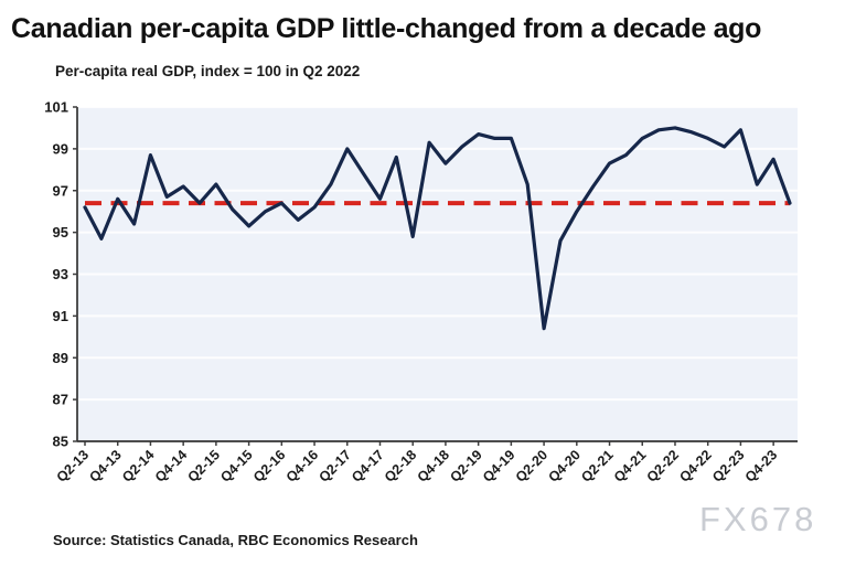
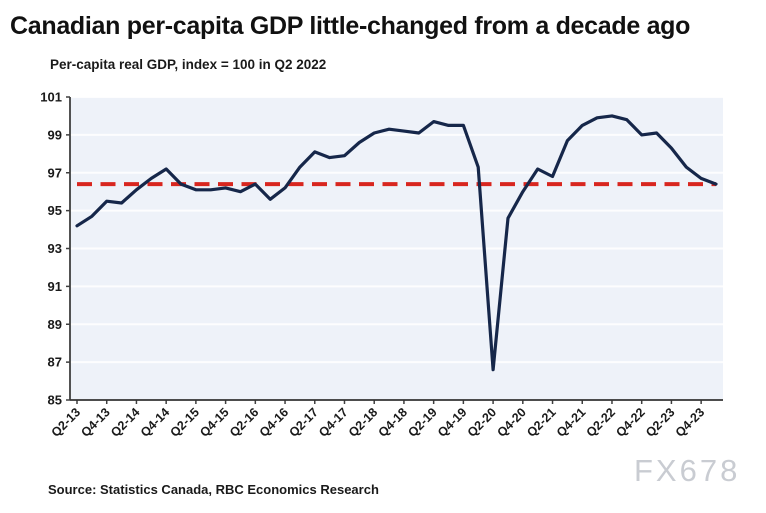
Q2-13: 96.2 -> 94.2
Q4-13: 96.6 -> 95.5
Q2-14: 98.7 -> 96.1
Q2-15: 97.3 -> 96.1
Q4-15: 95.3 -> 96.2
Q2-17: 99.0 -> 98.1
Q4-17: 96.6 -> 97.9
Q2-18: 94.8 -> 99.1
Q4-18: 98.3 -> 99.2
Q2-20: 90.4 -> 86.6
Q2-21: 98.3 -> 96.8
Q4-22: 99.5 -> 99.0
Q2-23: 99.9 -> 98.3
Q4-23: 98.5 -> 96.7
